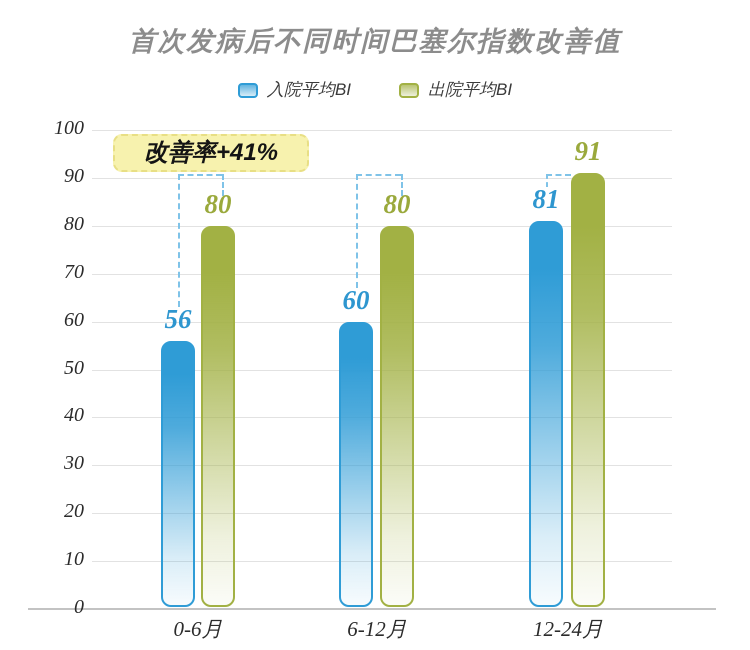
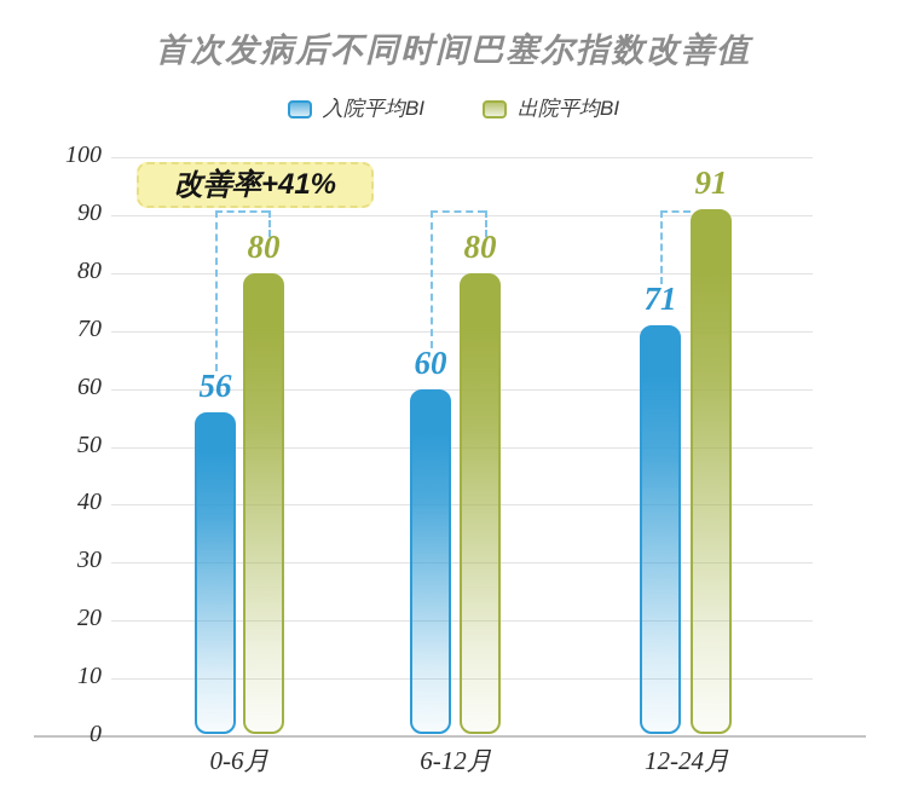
入院平均BI/12-24月: 81 -> 71
